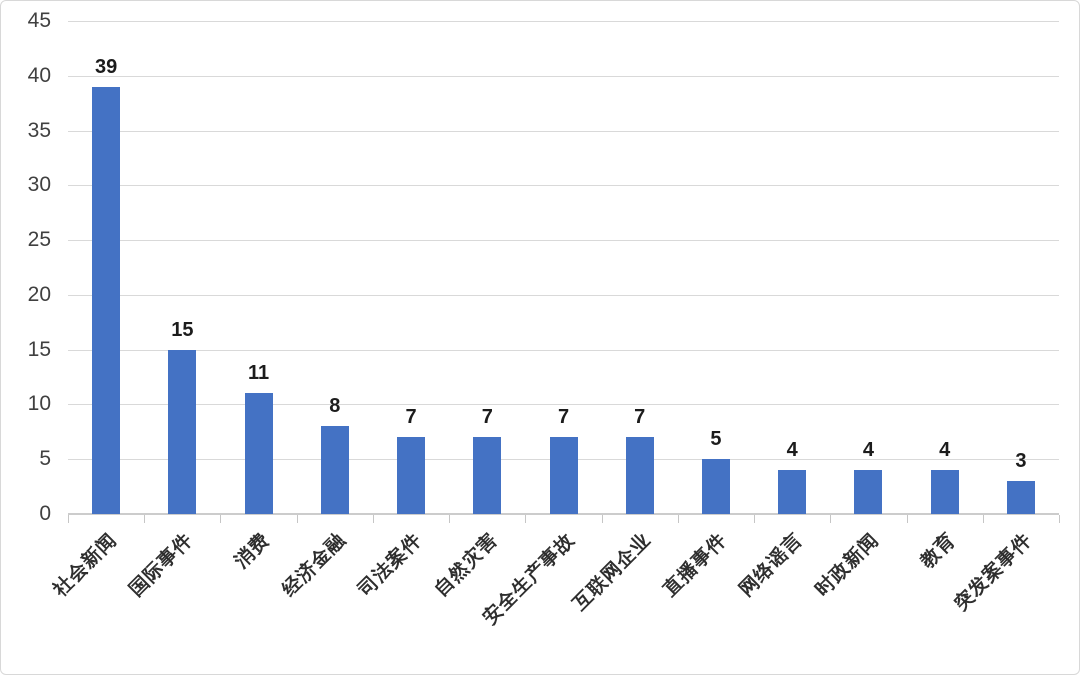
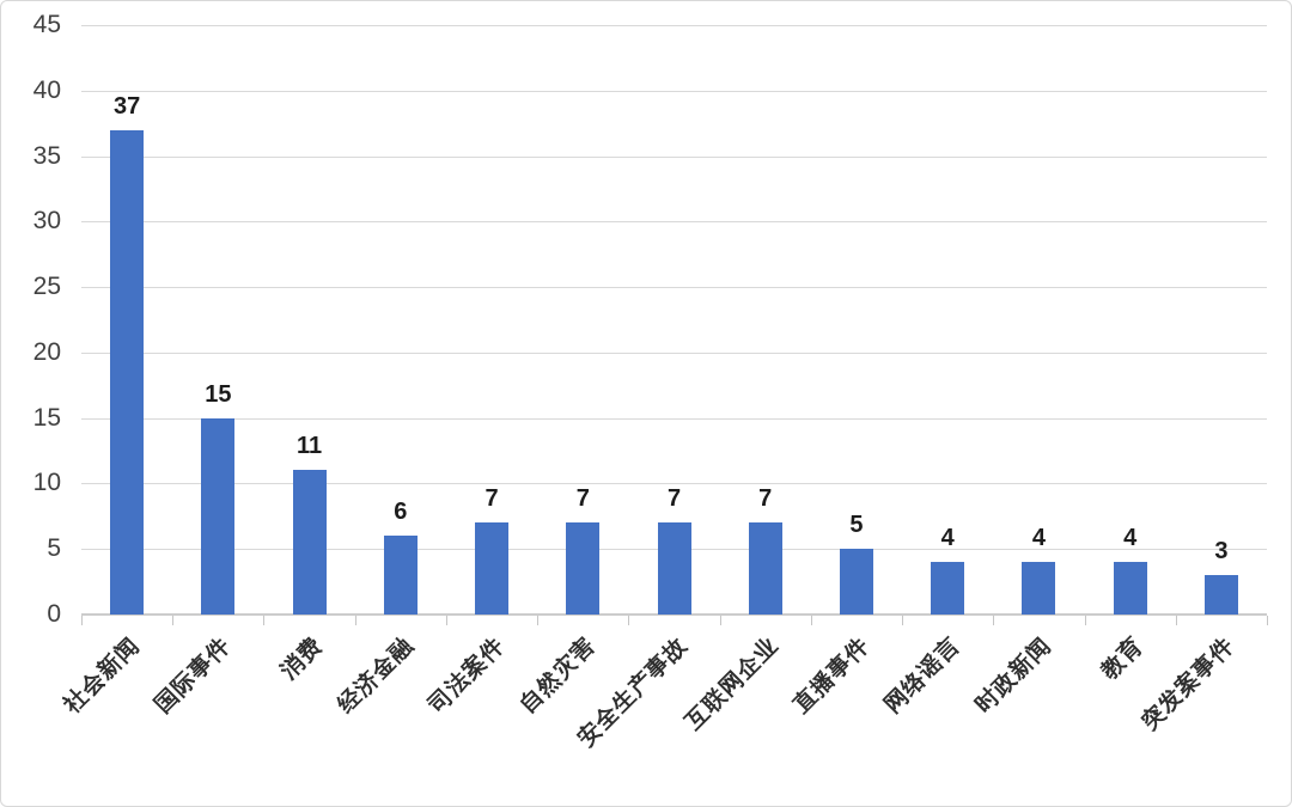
社会新闻: 39 -> 37
经济金融: 8 -> 6
